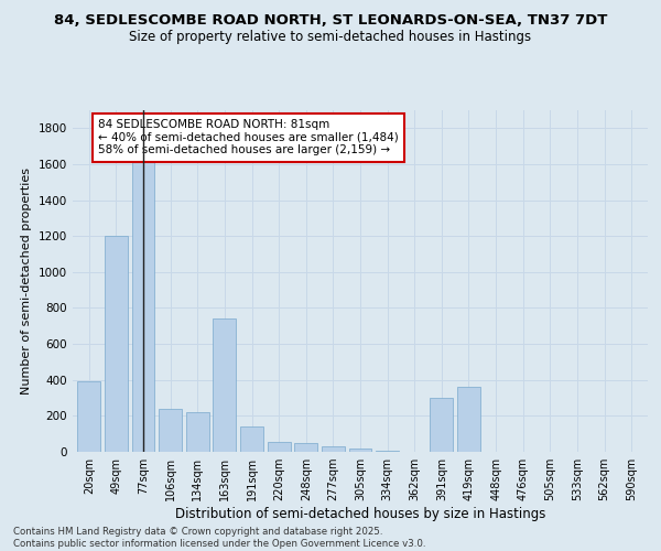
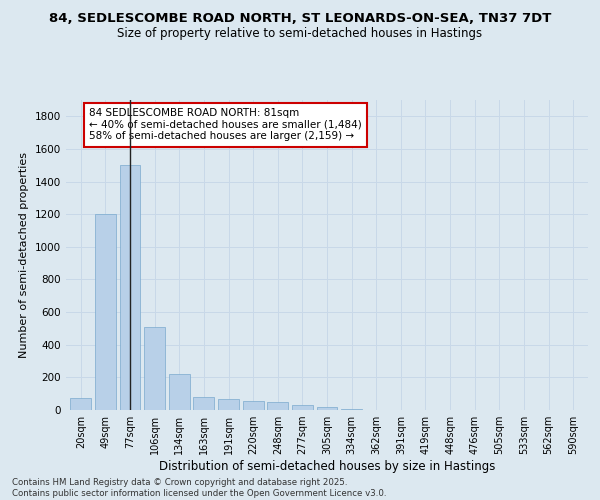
20sqm: 390 -> 80
77sqm: 1620 -> 1500
106sqm: 240 -> 510
163sqm: 740 -> 80
191sqm: 140 -> 70
391sqm: 300 -> 0
419sqm: 360 -> 0
